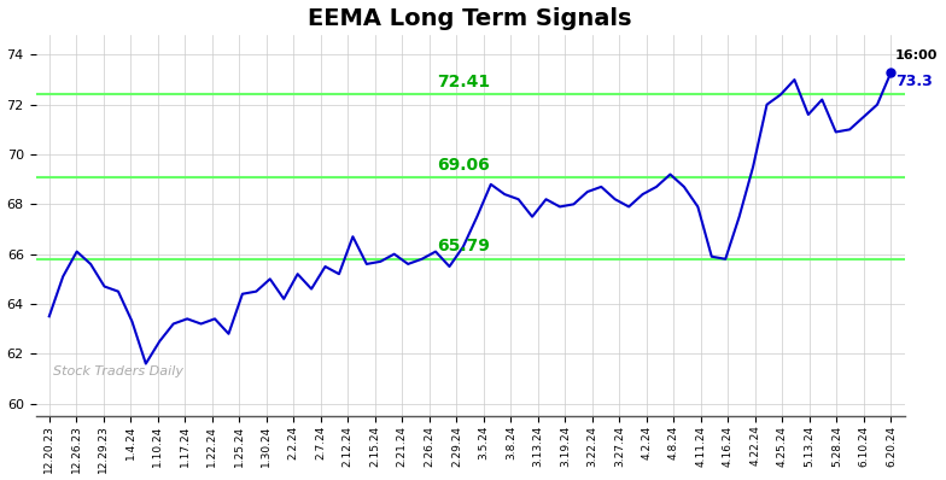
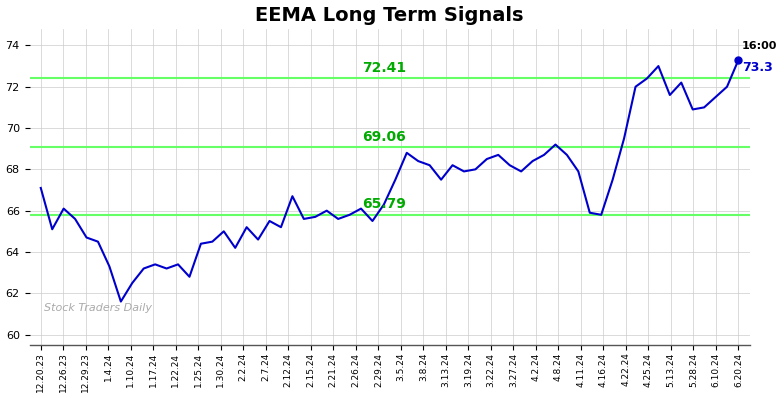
12.20.23: 63.5 -> 67.1
